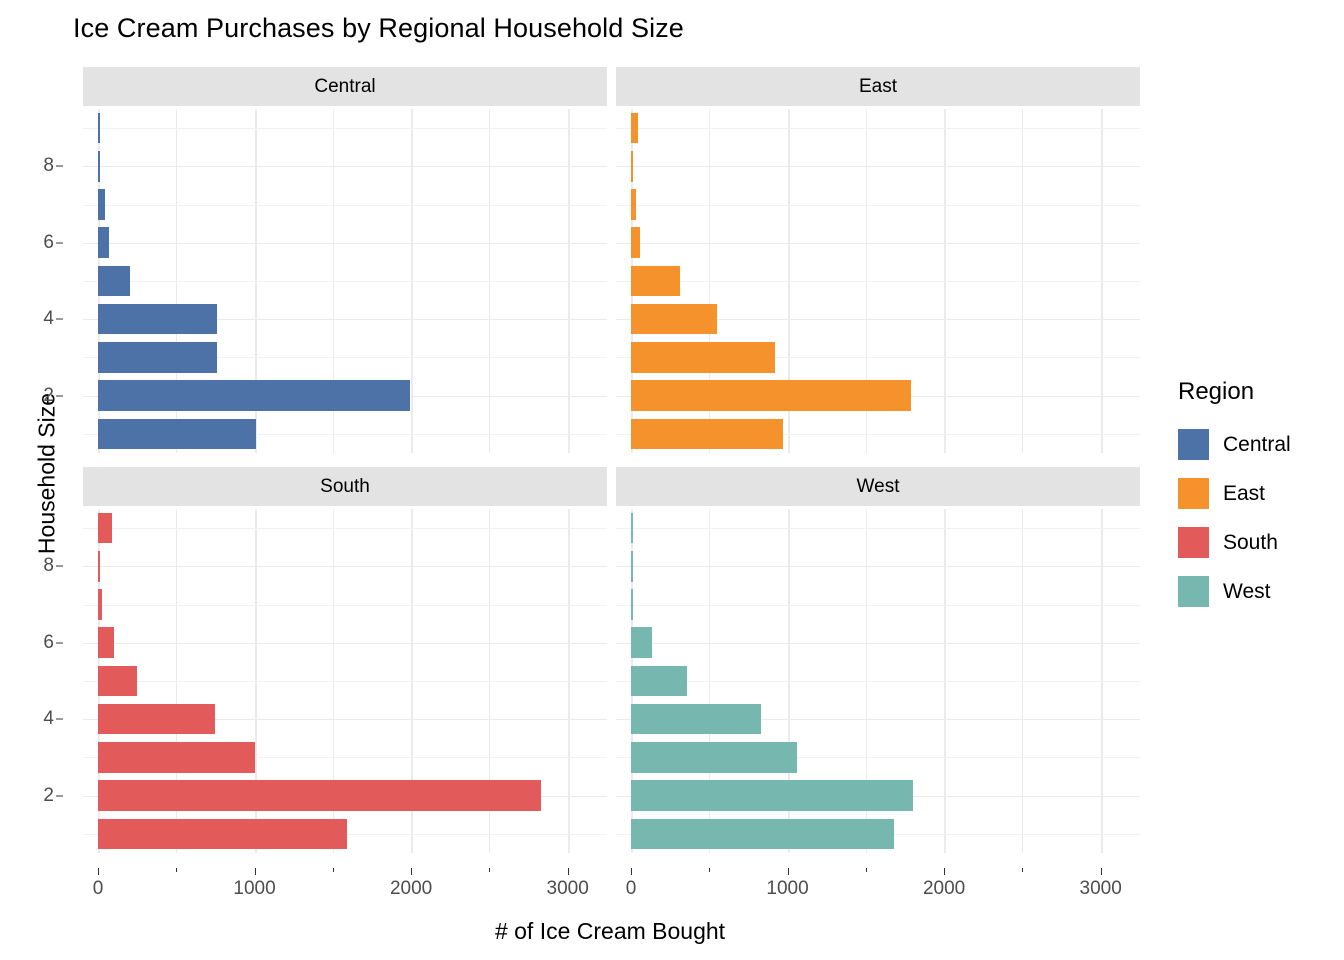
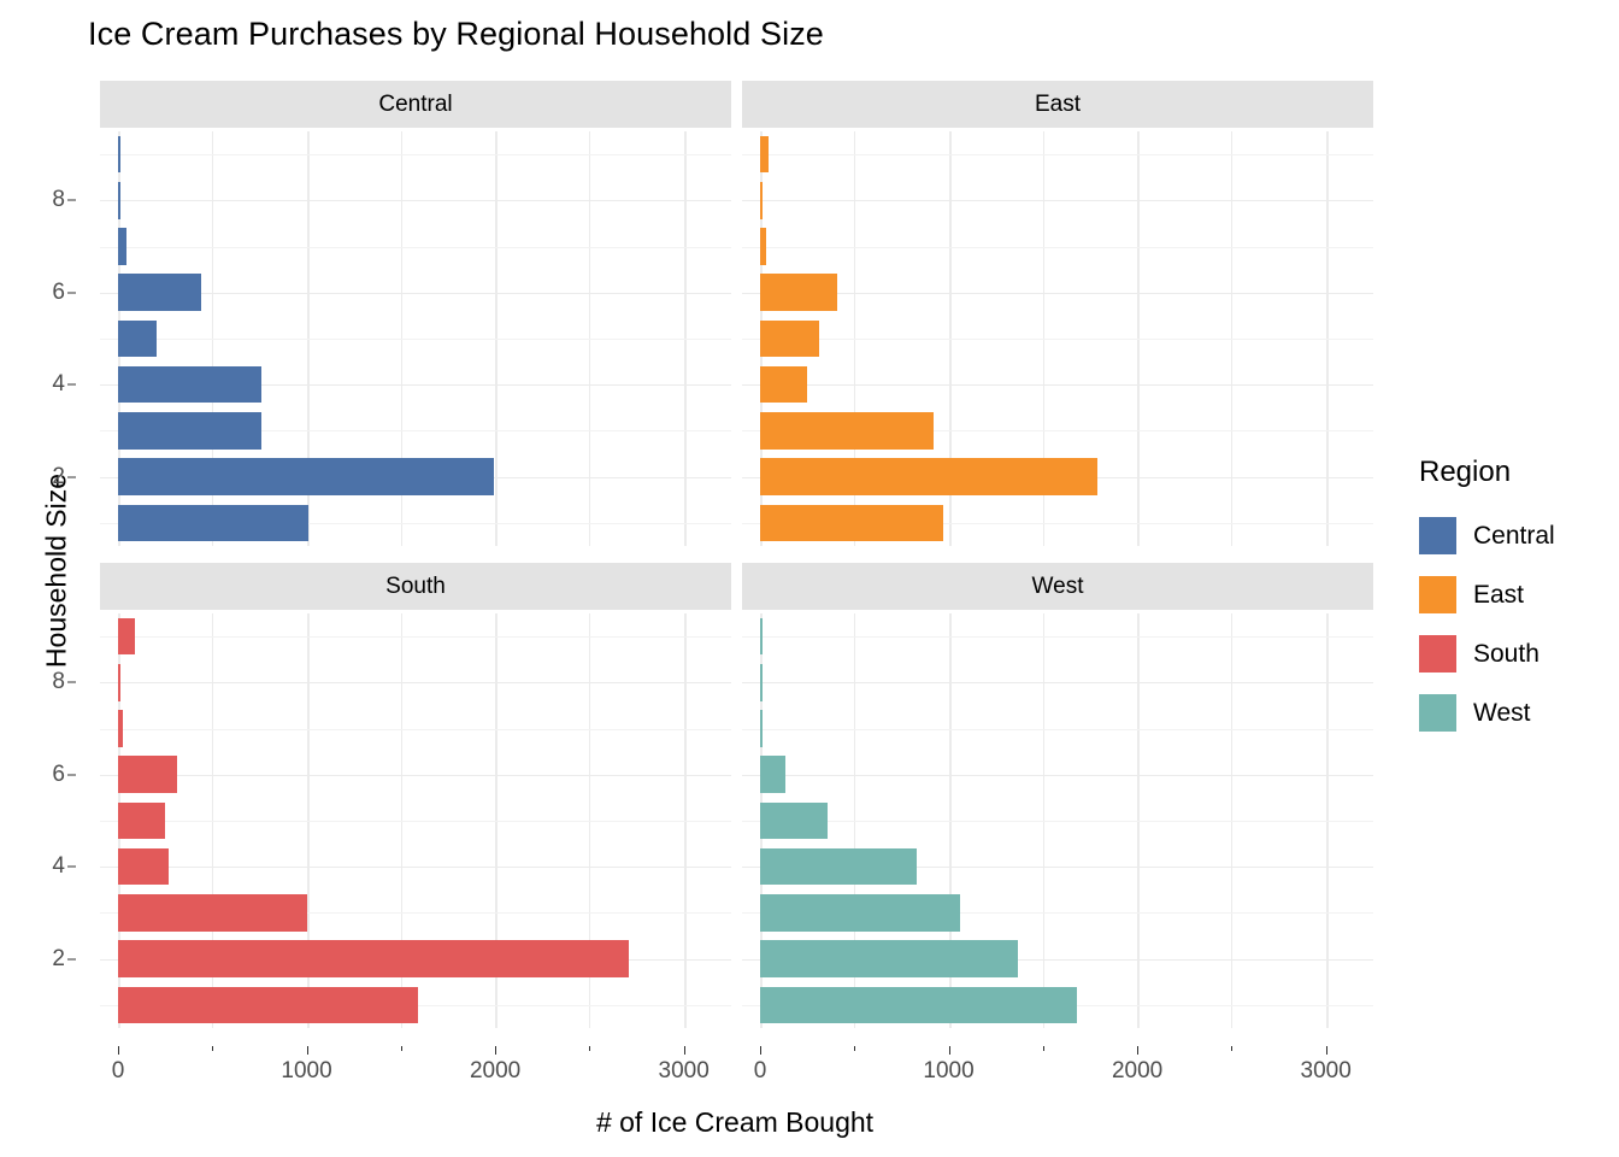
South/2: 2830 -> 2710
West/2: 1800 -> 1370
East/4: 550 -> 250
South/4: 750 -> 270
Central/6: 70 -> 440
East/6: 60 -> 410
South/6: 100 -> 310
